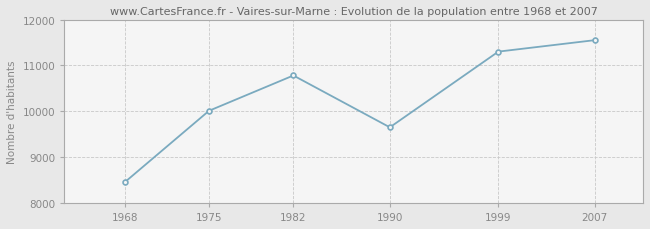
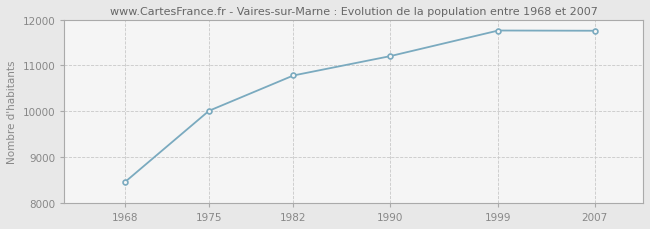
1990: 9650 -> 11200
1999: 11300 -> 11760
2007: 11550 -> 11760
